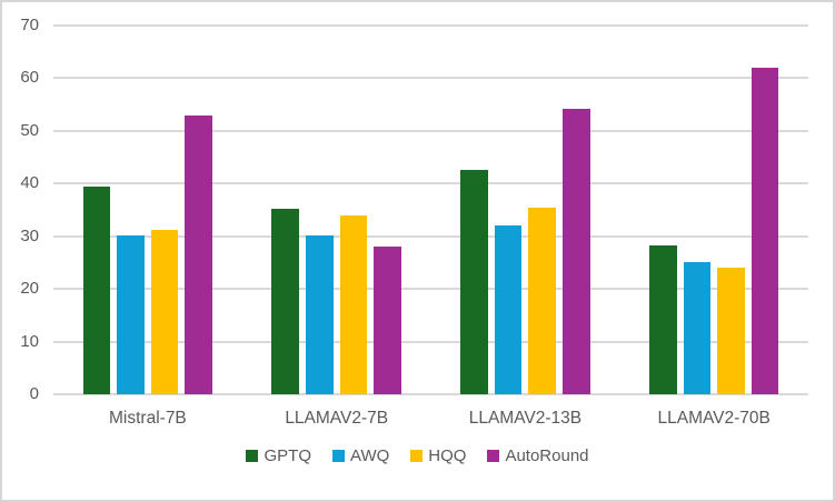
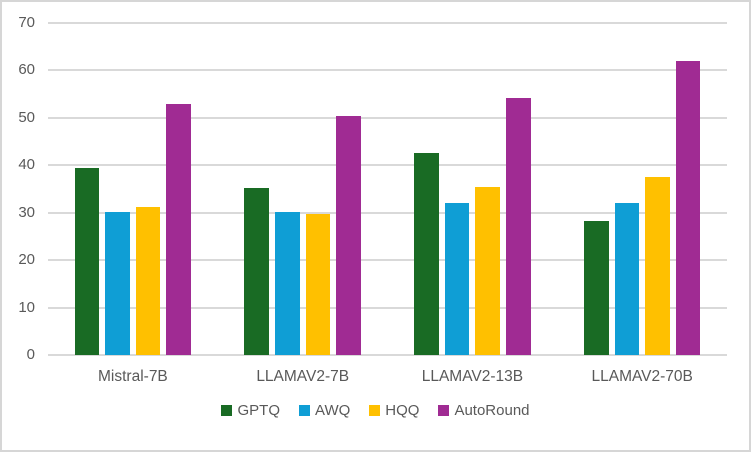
HQQ/LLAMAV2-7B: 34 -> 30
AutoRound/LLAMAV2-7B: 28 -> 50
AWQ/LLAMAV2-70B: 25 -> 32
HQQ/LLAMAV2-70B: 24 -> 38
